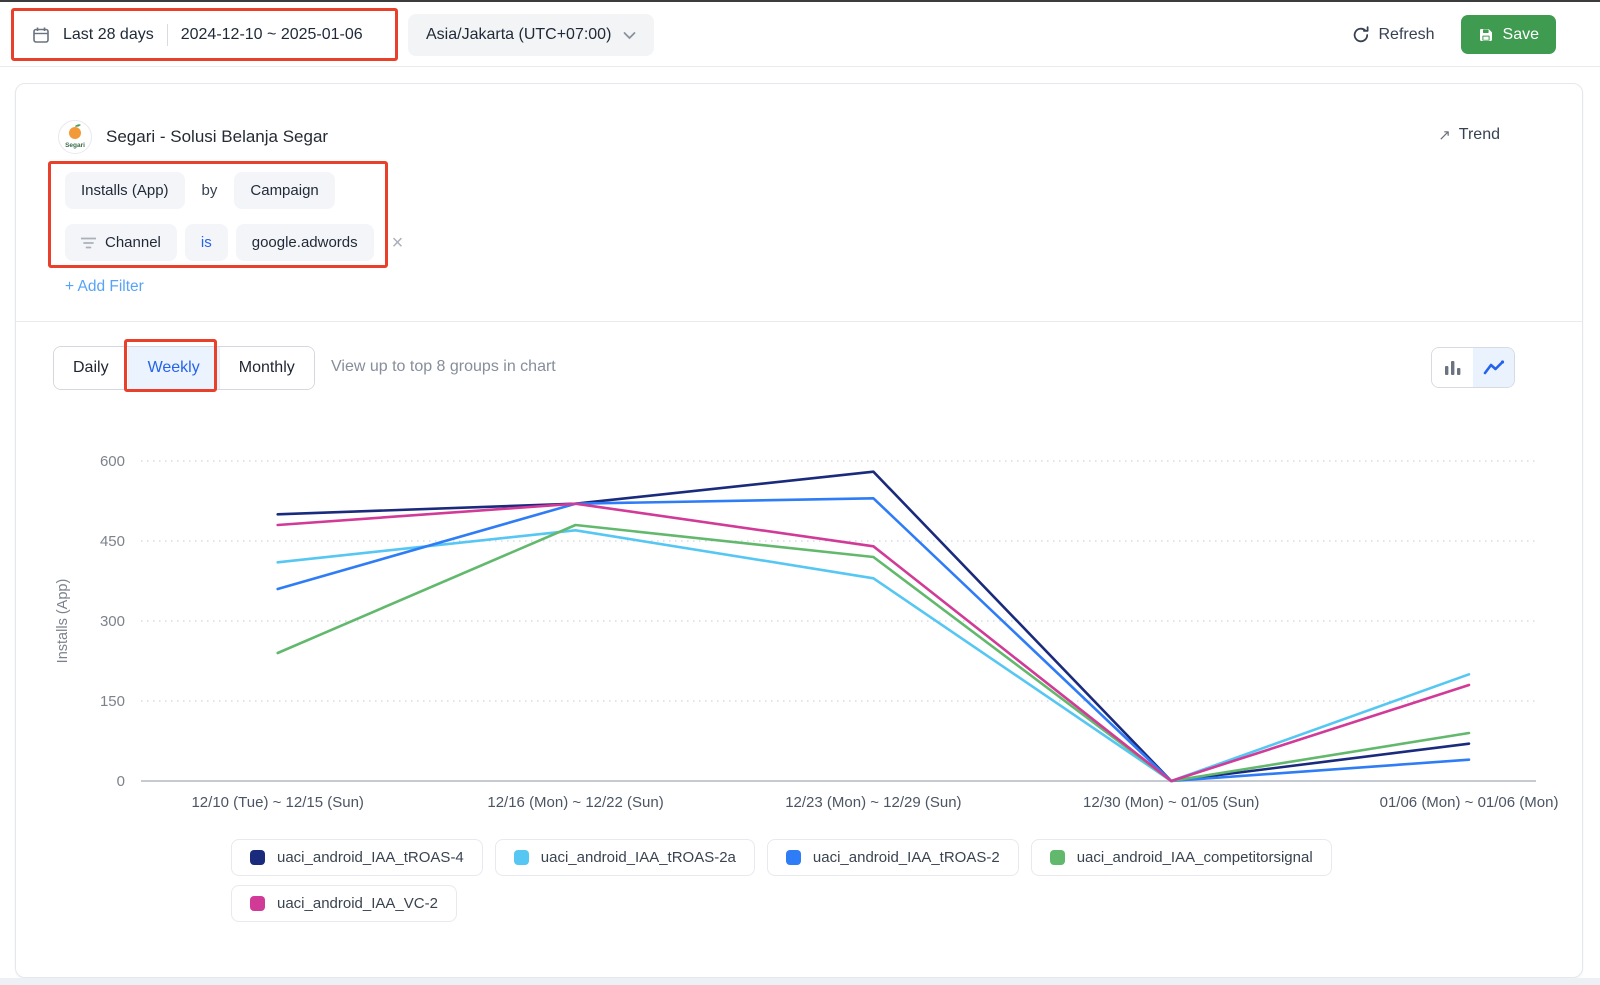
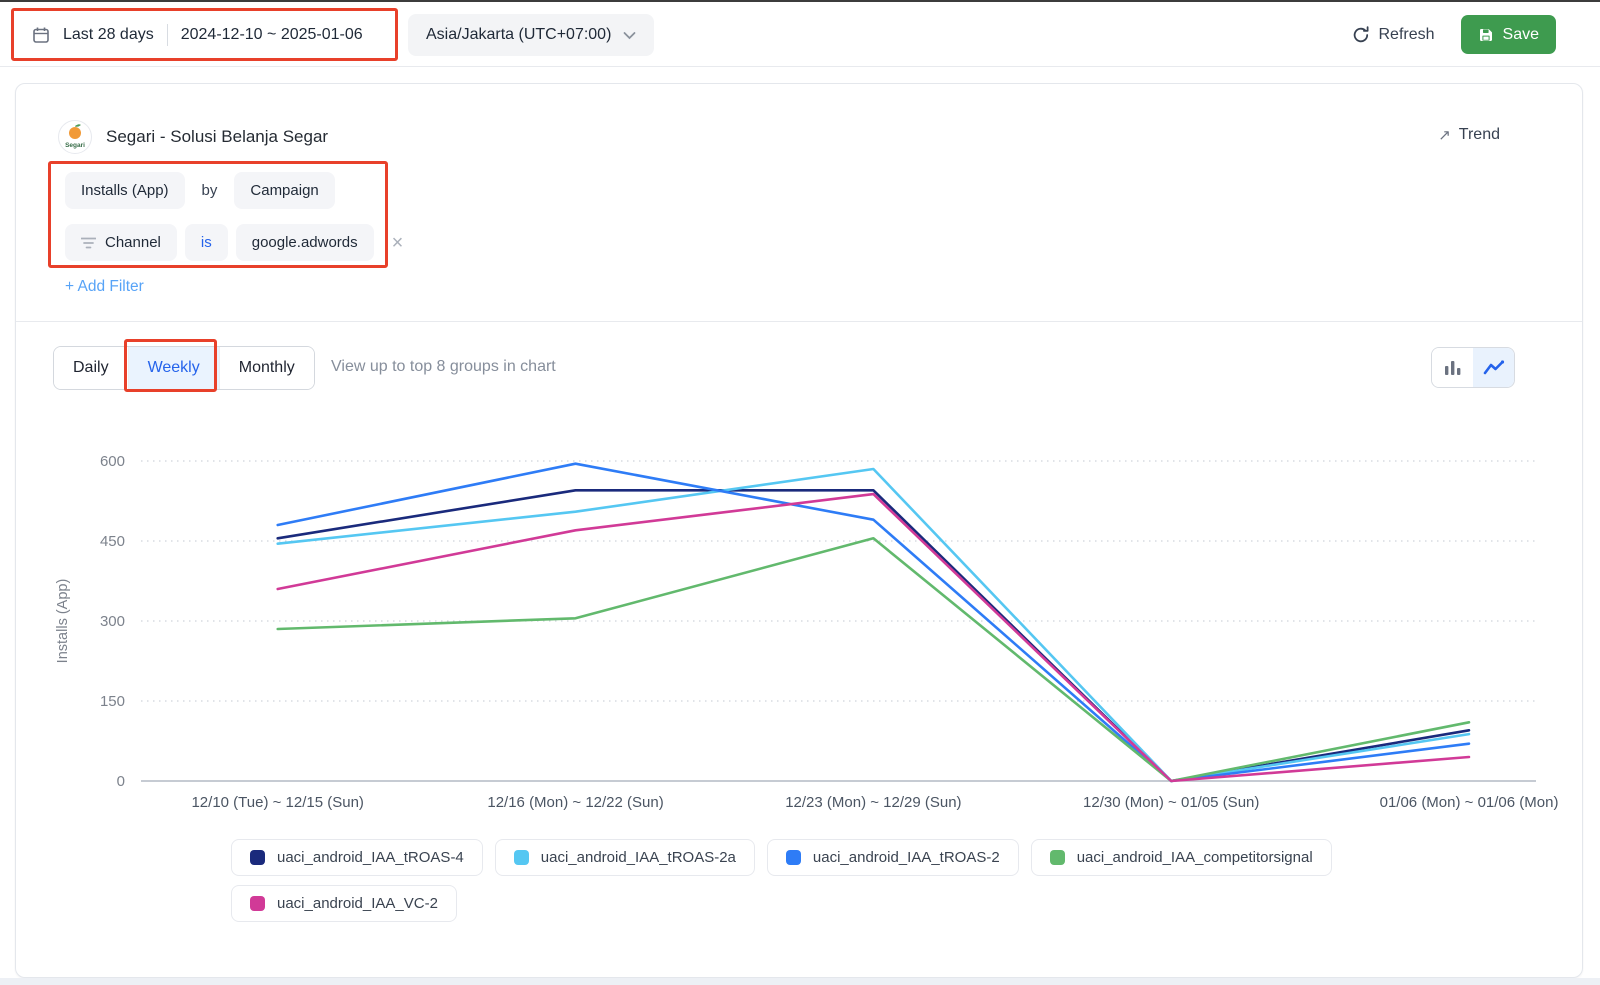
uaci_android_IAA_tROAS-4/12/10 (Tue) ~ 12/15 (Sun): 500 -> 460
uaci_android_IAA_tROAS-2a/12/10 (Tue) ~ 12/15 (Sun): 410 -> 440
uaci_android_IAA_tROAS-2/12/10 (Tue) ~ 12/15 (Sun): 360 -> 480
uaci_android_IAA_competitorsignal/12/10 (Tue) ~ 12/15 (Sun): 240 -> 280
uaci_android_IAA_VC-2/12/10 (Tue) ~ 12/15 (Sun): 480 -> 360
uaci_android_IAA_tROAS-4/12/16 (Mon) ~ 12/22 (Sun): 520 -> 540
uaci_android_IAA_tROAS-2a/12/16 (Mon) ~ 12/22 (Sun): 470 -> 500
uaci_android_IAA_tROAS-2/12/16 (Mon) ~ 12/22 (Sun): 520 -> 600
uaci_android_IAA_competitorsignal/12/16 (Mon) ~ 12/22 (Sun): 480 -> 300
uaci_android_IAA_VC-2/12/16 (Mon) ~ 12/22 (Sun): 520 -> 470
uaci_android_IAA_tROAS-4/12/23 (Mon) ~ 12/29 (Sun): 580 -> 540
uaci_android_IAA_tROAS-2a/12/23 (Mon) ~ 12/29 (Sun): 380 -> 580
uaci_android_IAA_tROAS-2/12/23 (Mon) ~ 12/29 (Sun): 530 -> 490
uaci_android_IAA_competitorsignal/12/23 (Mon) ~ 12/29 (Sun): 420 -> 460
uaci_android_IAA_VC-2/12/23 (Mon) ~ 12/29 (Sun): 440 -> 540
uaci_android_IAA_tROAS-4/01/06 (Mon) ~ 01/06 (Mon): 70 -> 100
uaci_android_IAA_tROAS-2a/01/06 (Mon) ~ 01/06 (Mon): 200 -> 90
uaci_android_IAA_tROAS-2/01/06 (Mon) ~ 01/06 (Mon): 40 -> 70
uaci_android_IAA_competitorsignal/01/06 (Mon) ~ 01/06 (Mon): 90 -> 110
uaci_android_IAA_VC-2/01/06 (Mon) ~ 01/06 (Mon): 180 -> 40
